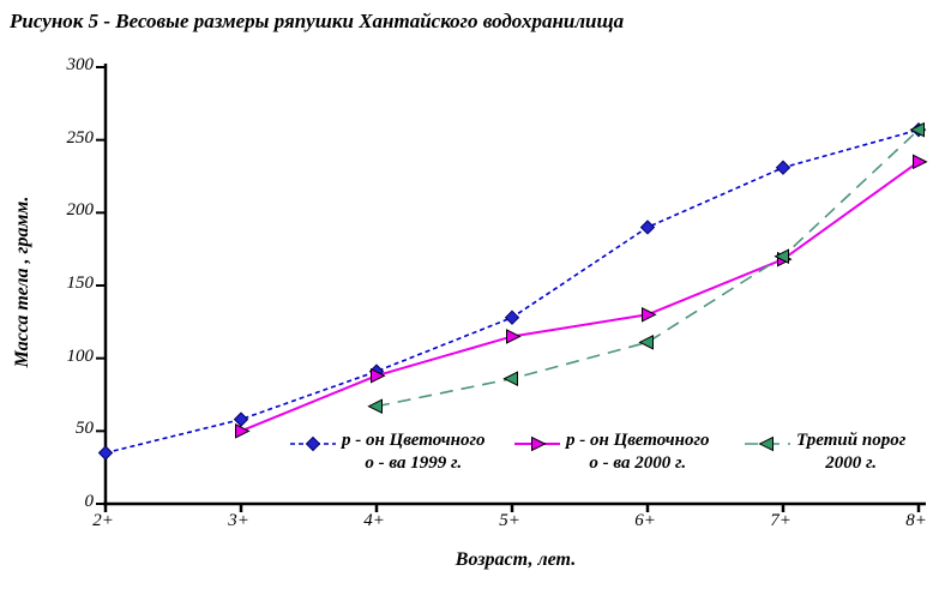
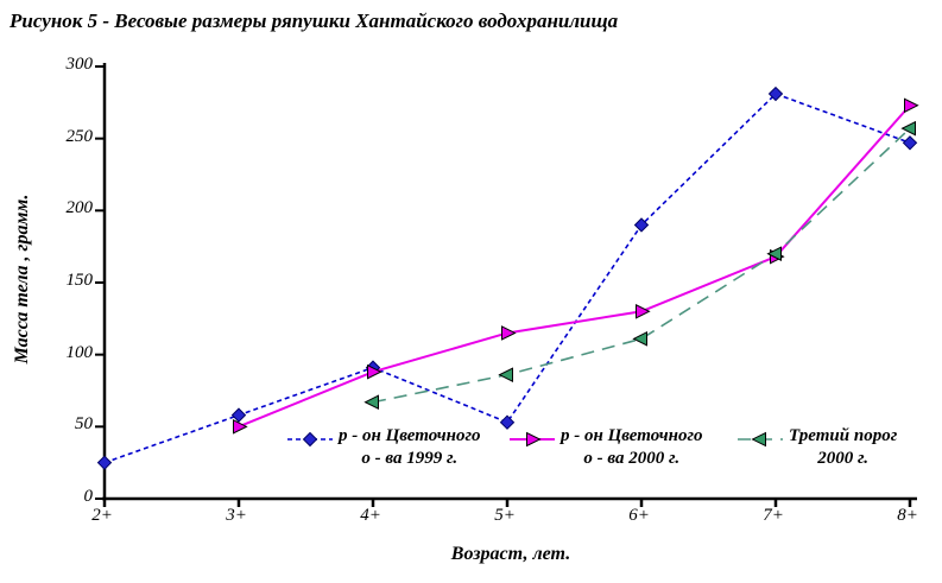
р - он Цветочного о - ва 1999 г./2+: 35 -> 25
р - он Цветочного о - ва 1999 г./5+: 128 -> 53
р - он Цветочного о - ва 1999 г./7+: 231 -> 281
р - он Цветочного о - ва 1999 г./8+: 257 -> 247
р - он Цветочного о - ва 2000 г./8+: 235 -> 273
